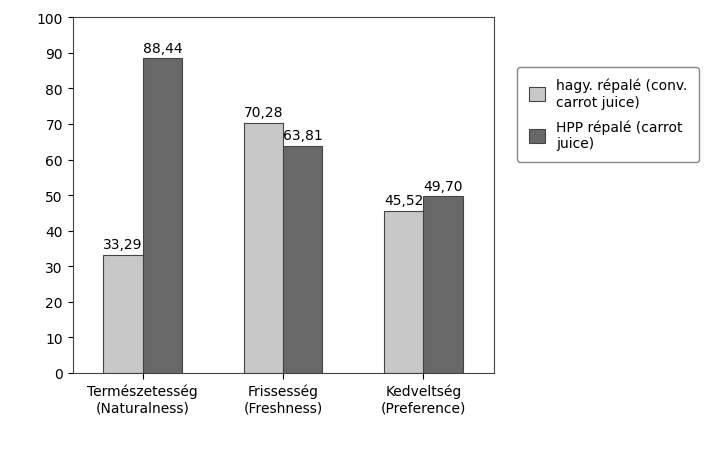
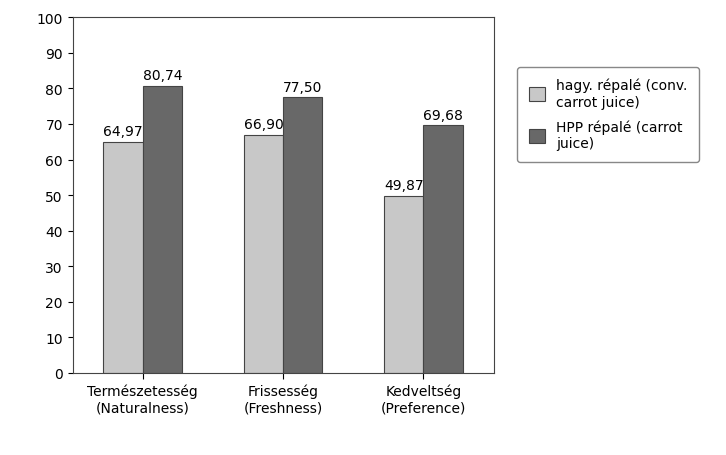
hagy. répalé (conv. carrot juice)/Természetesség (Naturalness): 33,29 -> 64,97
HPP répalé (carrot juice)/Természetesség (Naturalness): 88,44 -> 80,74
hagy. répalé (conv. carrot juice)/Frissesség (Freshness): 70,28 -> 66,90
HPP répalé (carrot juice)/Frissesség (Freshness): 63,81 -> 77,50
hagy. répalé (conv. carrot juice)/Kedveltség (Preference): 45,52 -> 49,87
HPP répalé (carrot juice)/Kedveltség (Preference): 49,70 -> 69,68
